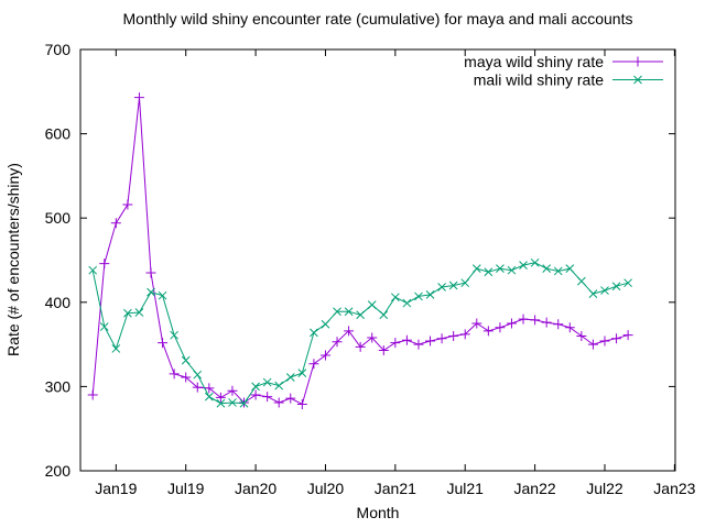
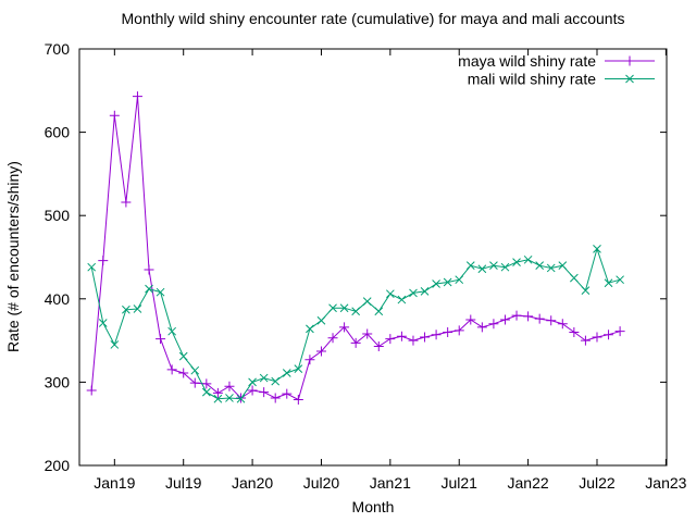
maya wild shiny rate/Jan19: 490 -> 620
mali wild shiny rate/Jul22: 410 -> 460
